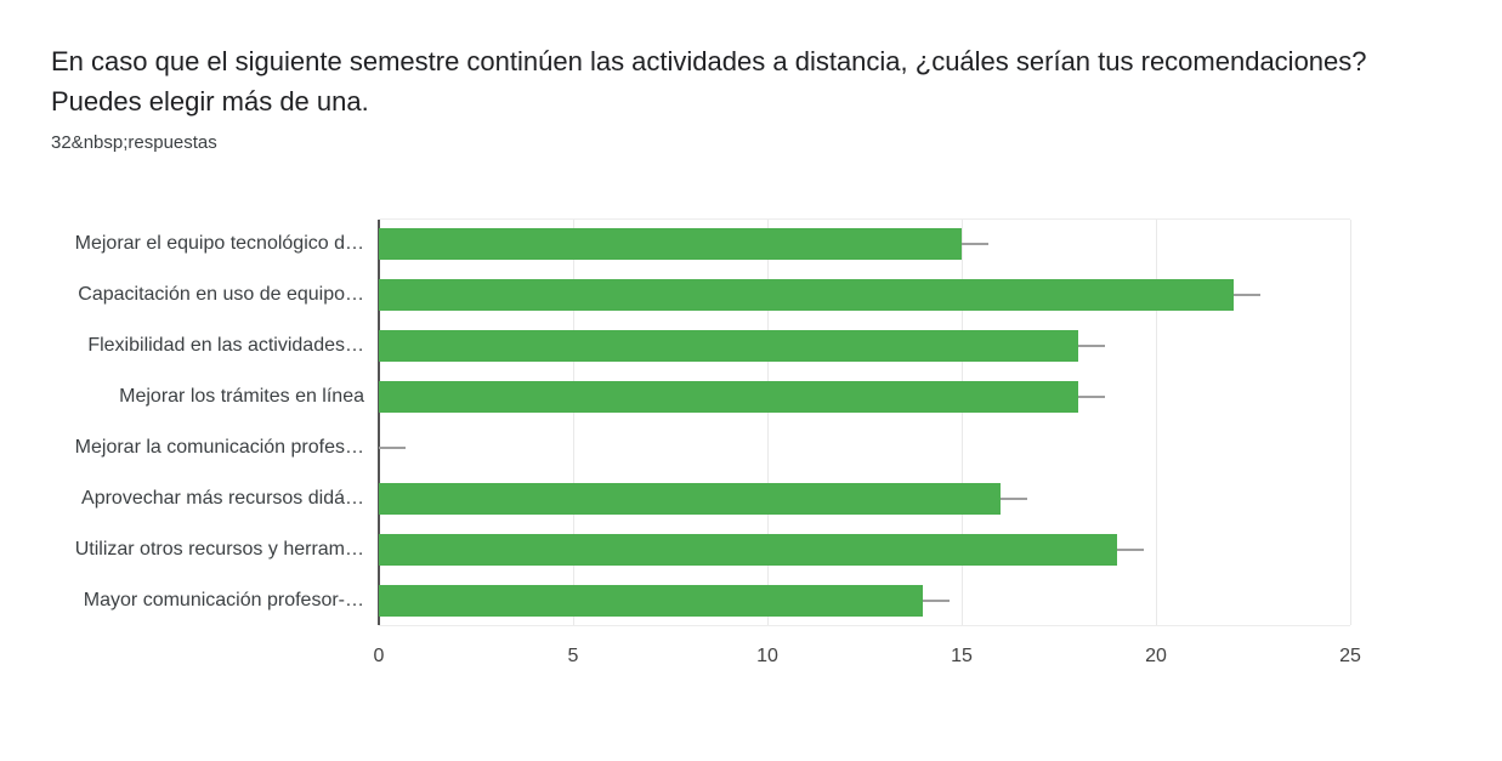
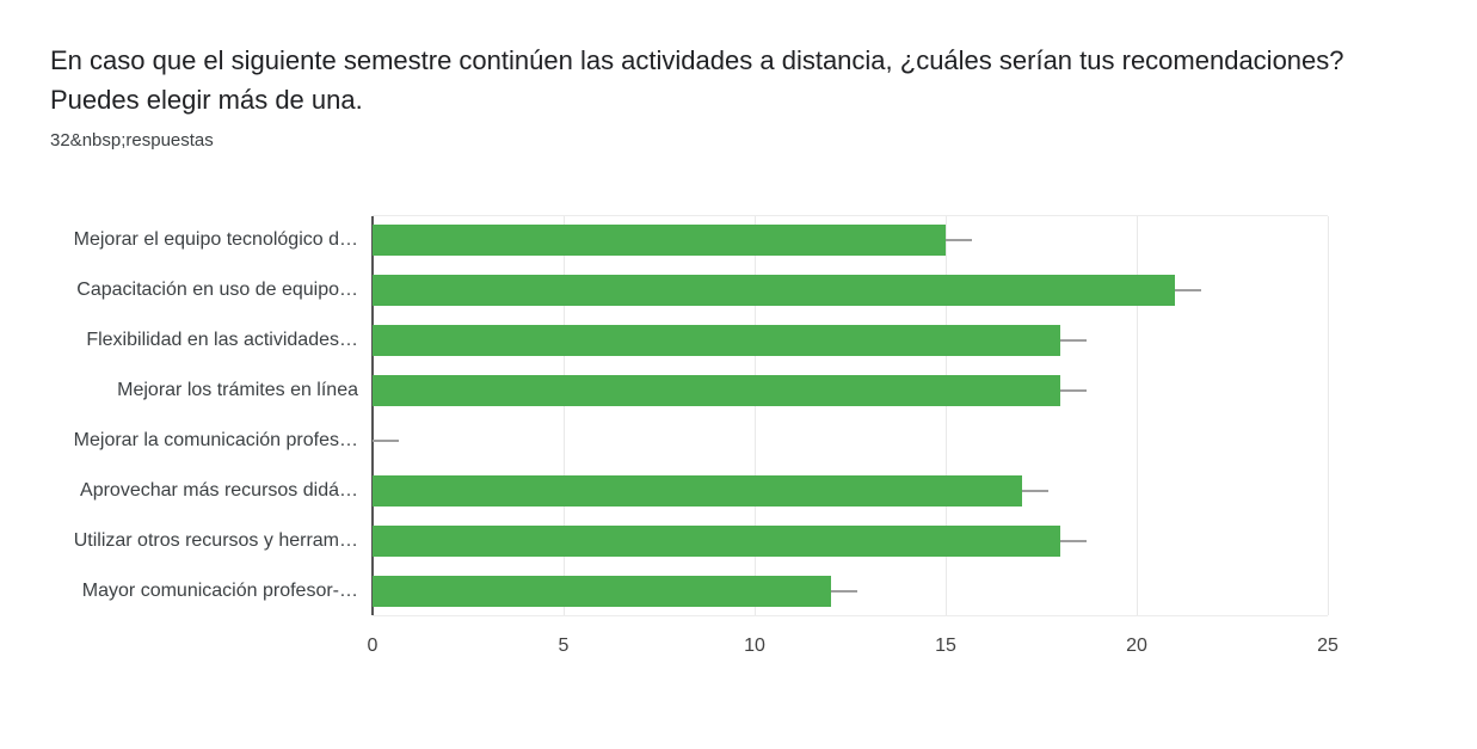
Capacitación en uso de equipo…: 22 -> 21
Aprovechar más recursos didá…: 16 -> 17
Utilizar otros recursos y herram…: 19 -> 18
Mayor comunicación profesor-…: 14 -> 12
